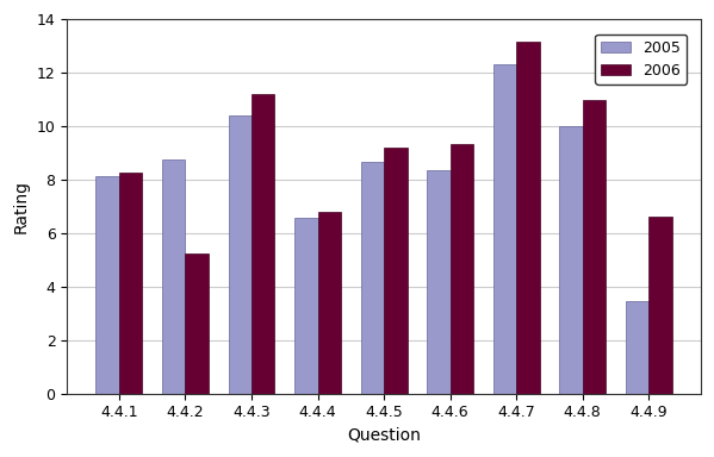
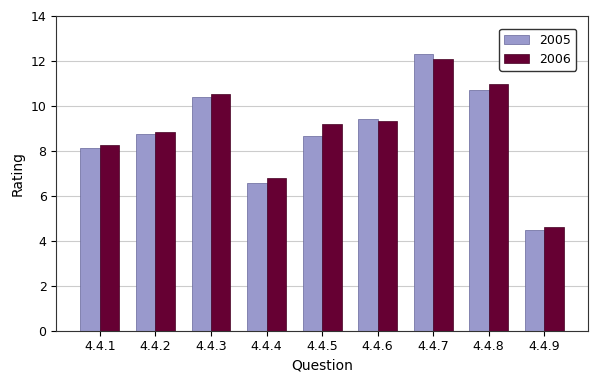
2006/4.4.2: 5.25 -> 8.85
2006/4.4.3: 11.20 -> 10.55
2005/4.4.6: 8.35 -> 9.40
2006/4.4.7: 13.15 -> 12.10
2005/4.4.8: 10.00 -> 10.70
2005/4.4.9: 3.45 -> 4.50
2006/4.4.9: 6.60 -> 4.60
